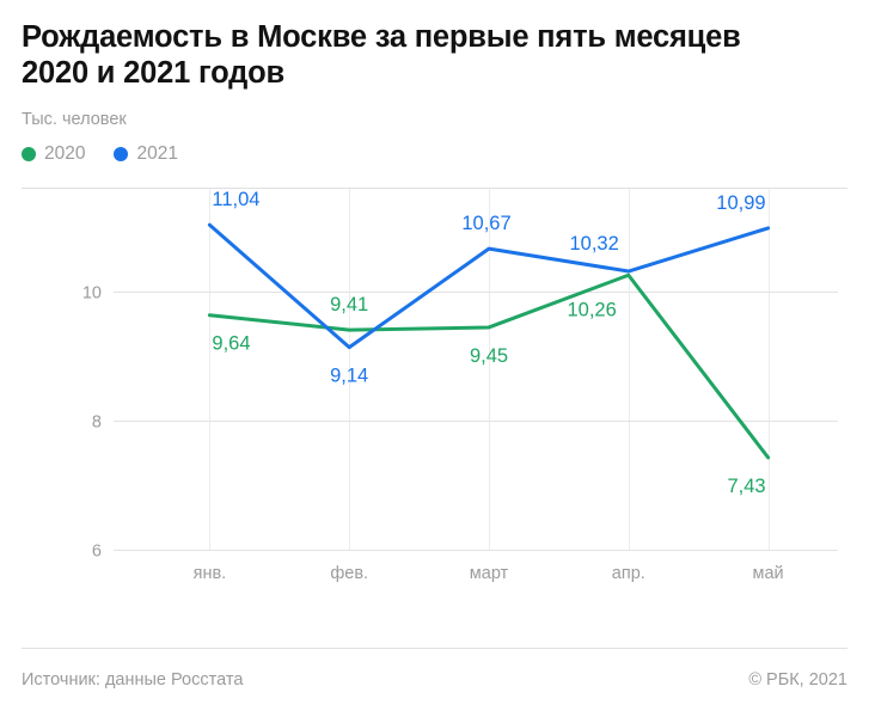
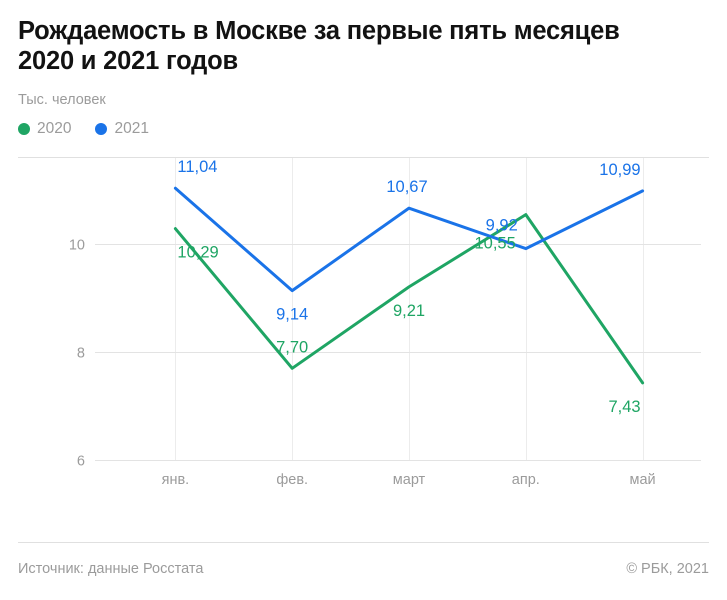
2020/янв.: 9,64 -> 10,29
2020/фев.: 9,41 -> 7,70
2020/март: 9,45 -> 9,21
2020/апр.: 10,26 -> 10,55
2021/апр.: 10,32 -> 9,92
